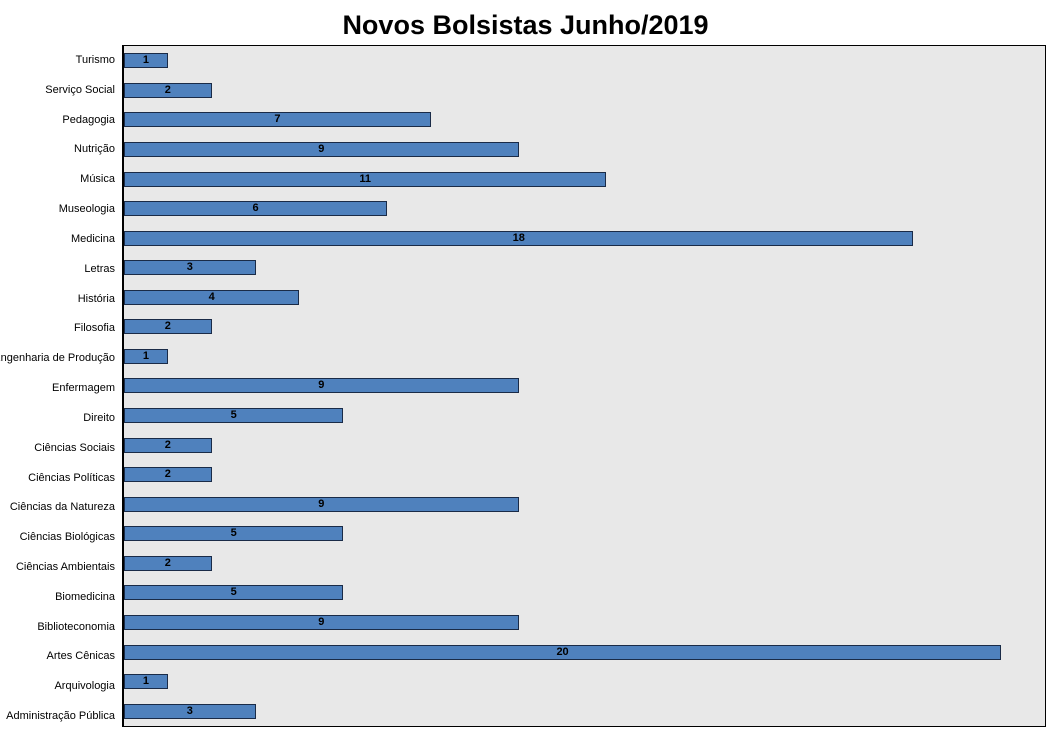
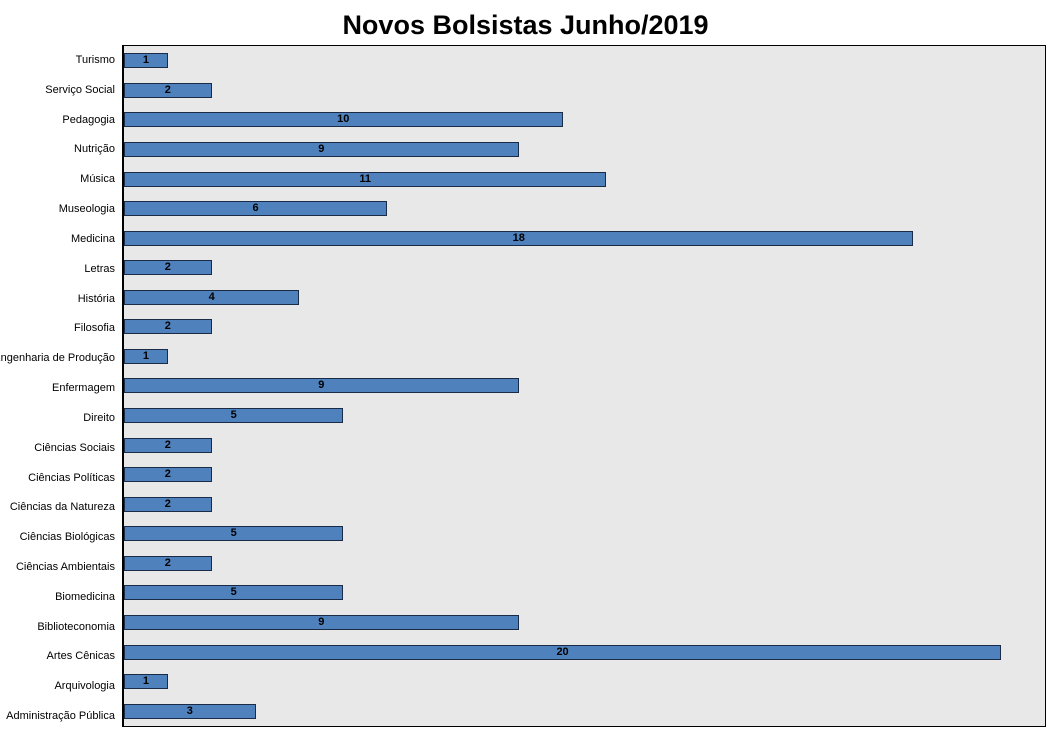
Pedagogia: 7 -> 10
Letras: 3 -> 2
Ciências da Natureza: 9 -> 2
